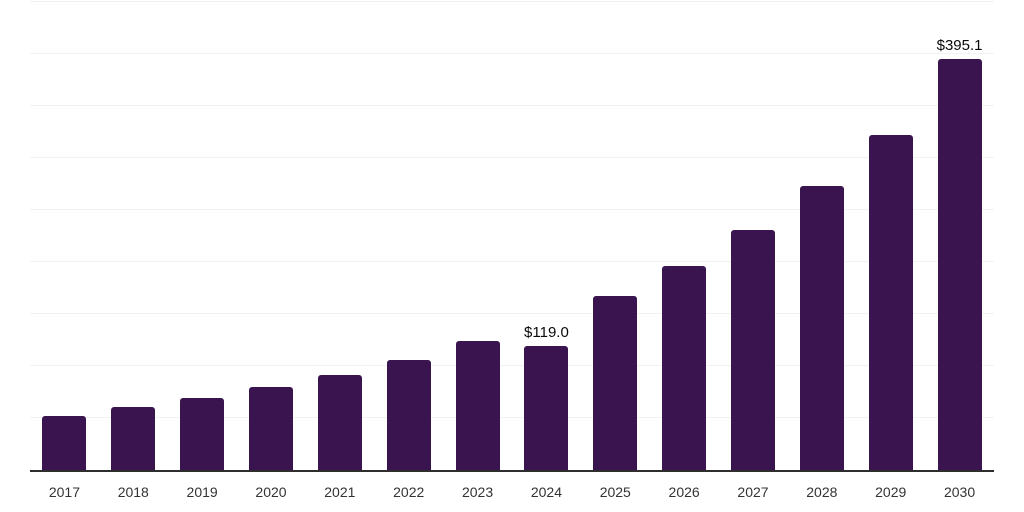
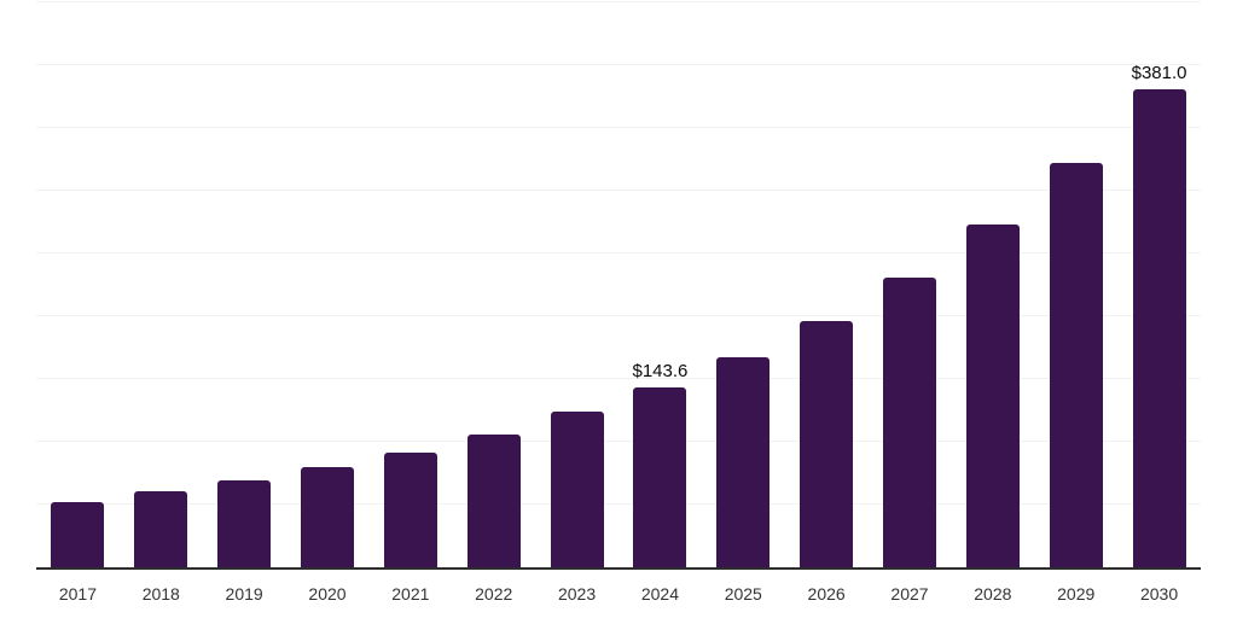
2024: $119.0 -> $143.6
2030: $395.1 -> $381.0
